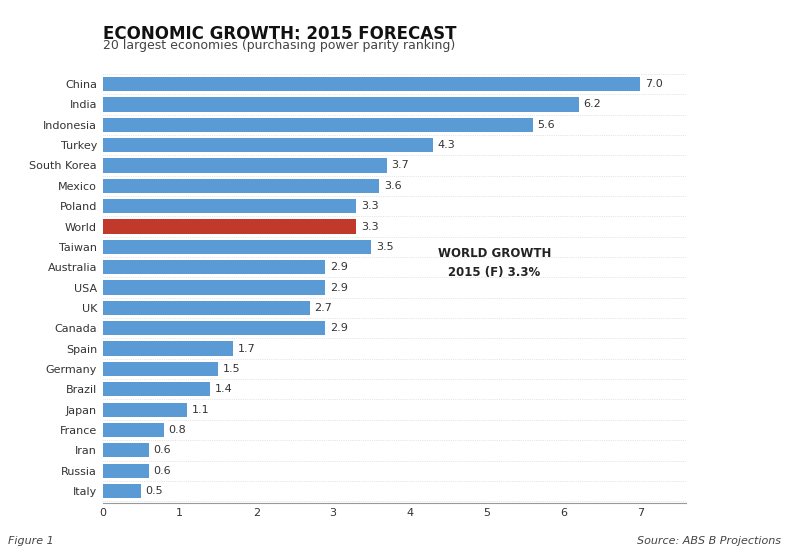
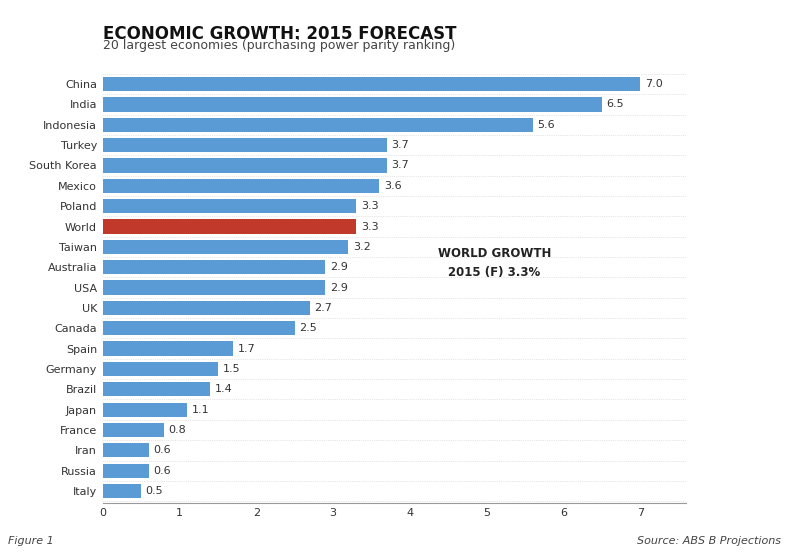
India: 6.2 -> 6.5
Turkey: 4.3 -> 3.7
Taiwan: 3.5 -> 3.2
Canada: 2.9 -> 2.5
